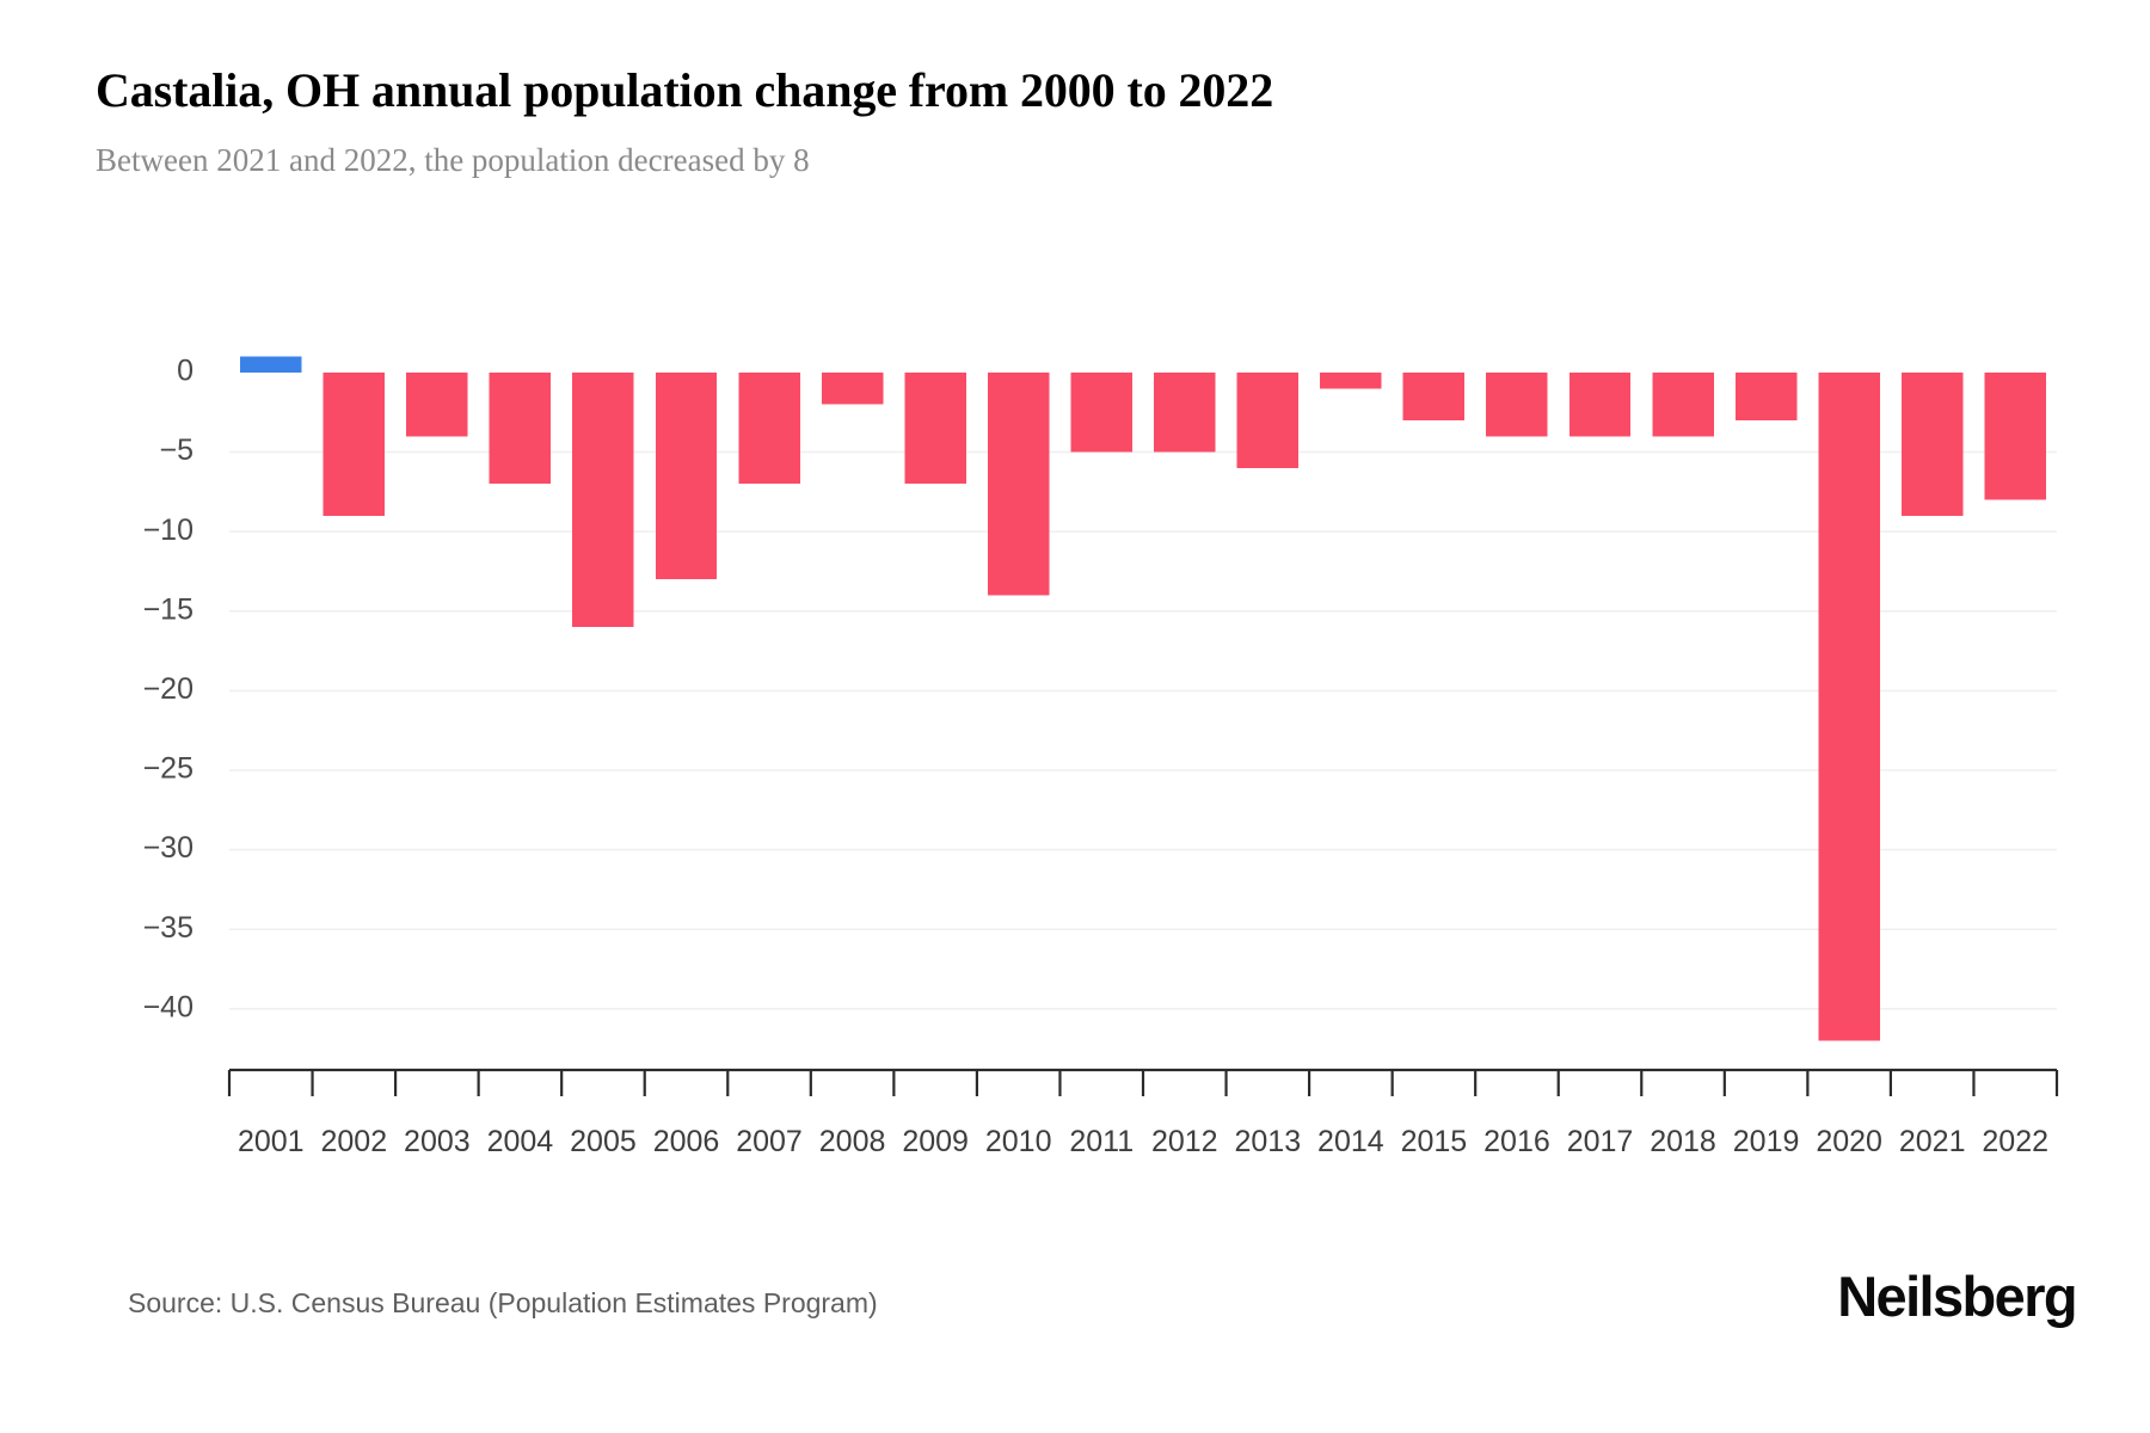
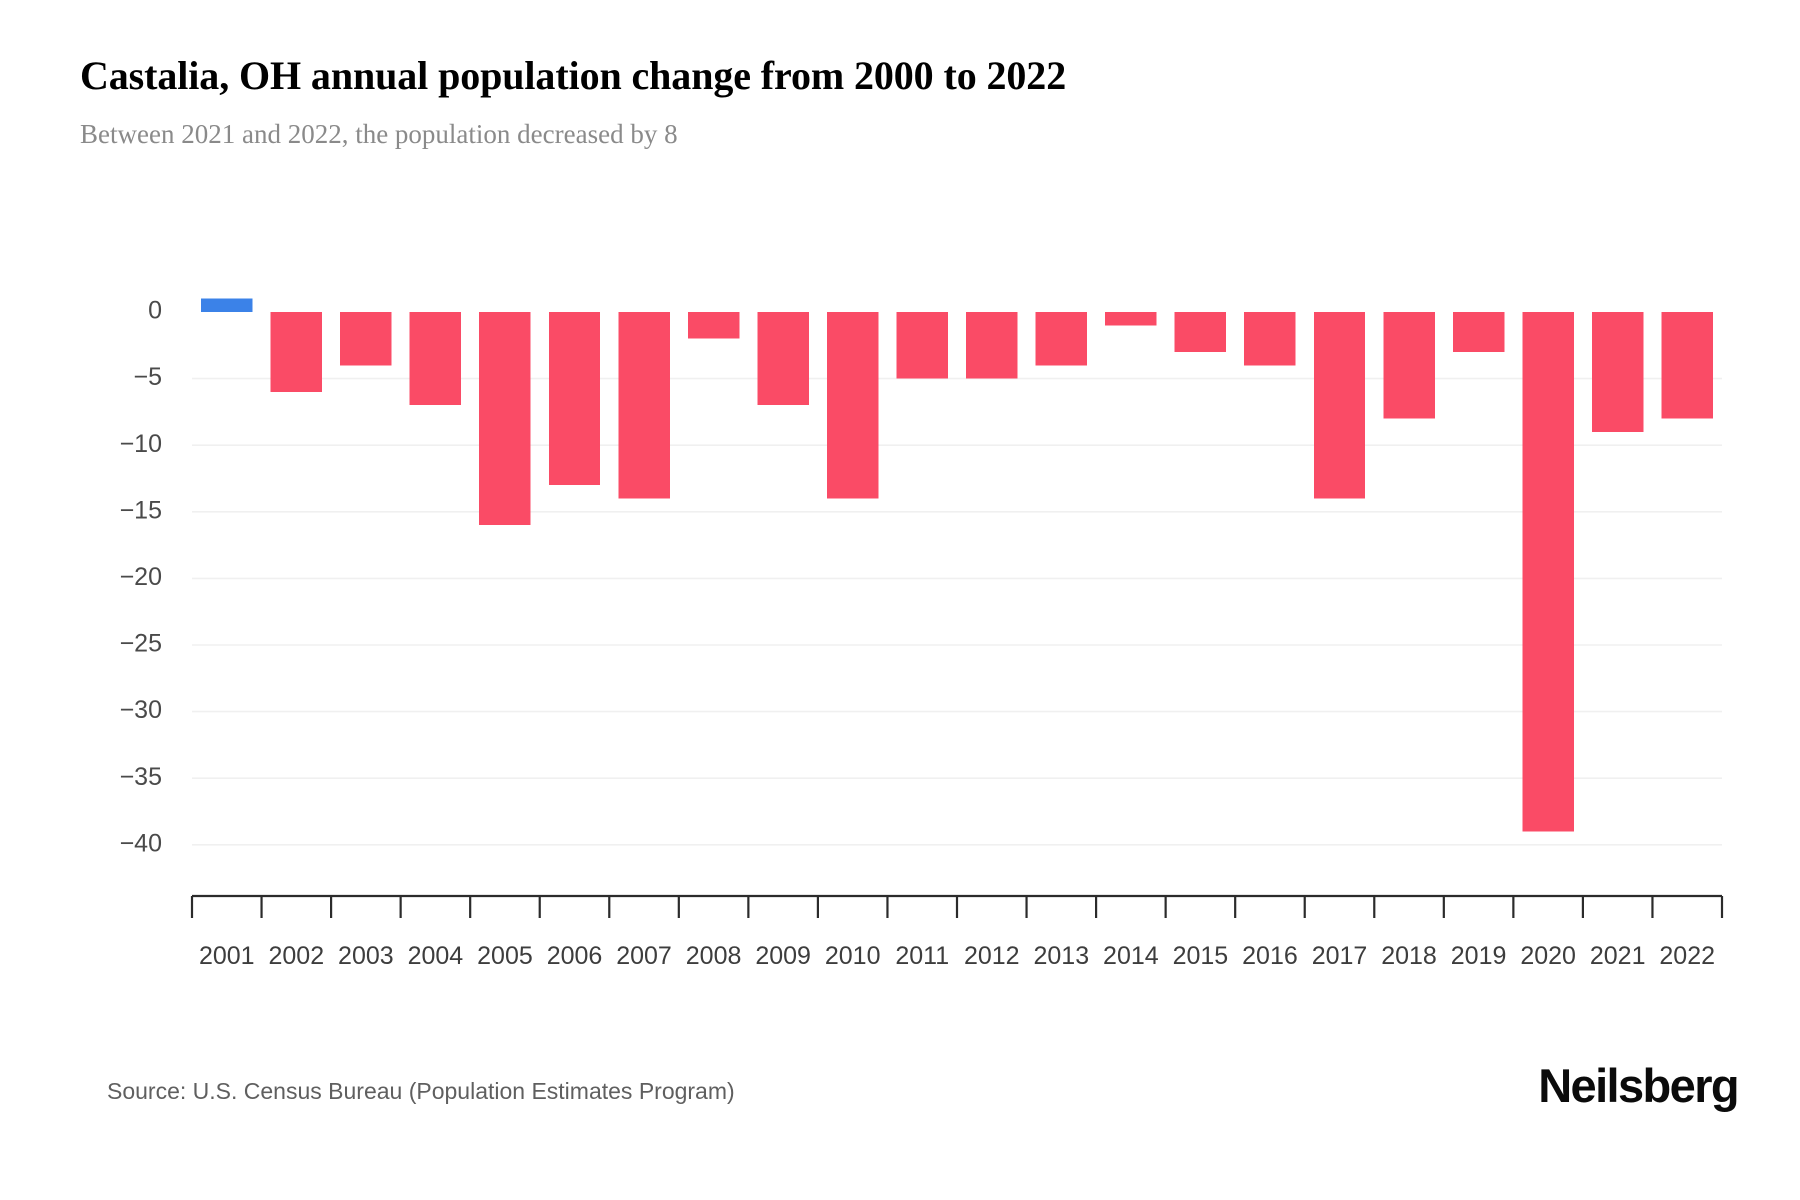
2002: -9 -> -6
2007: -7 -> -14
2013: -6 -> -4
2017: -4 -> -14
2018: -4 -> -8
2020: -42 -> -39
